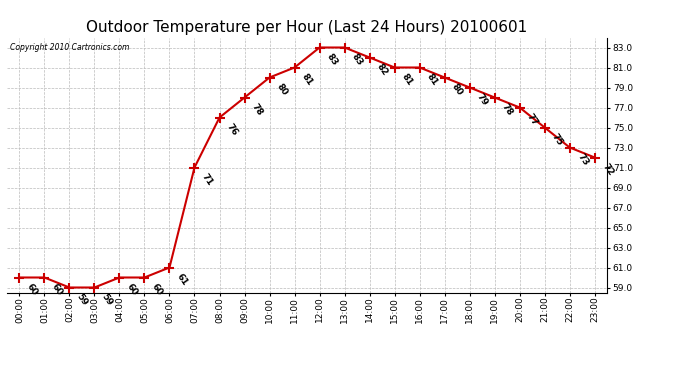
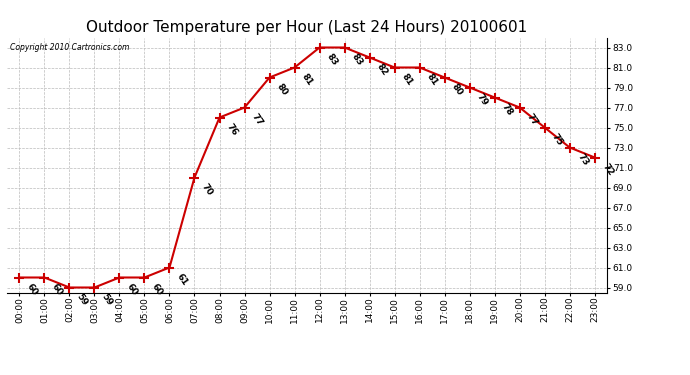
07:00: 71 -> 70
09:00: 78 -> 77
